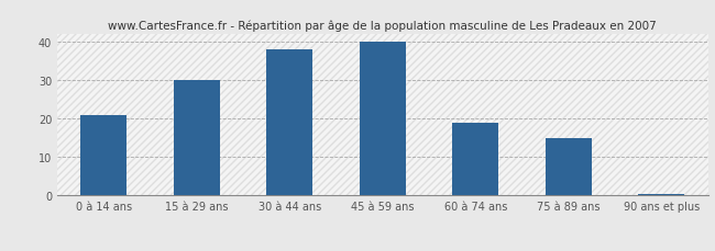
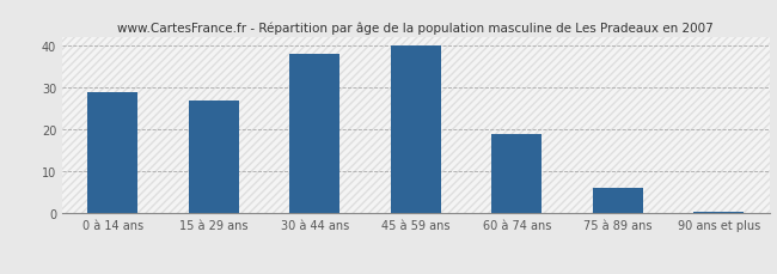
0 à 14 ans: 21.0 -> 29.0
15 à 29 ans: 30.0 -> 27.0
75 à 89 ans: 15.0 -> 6.0
